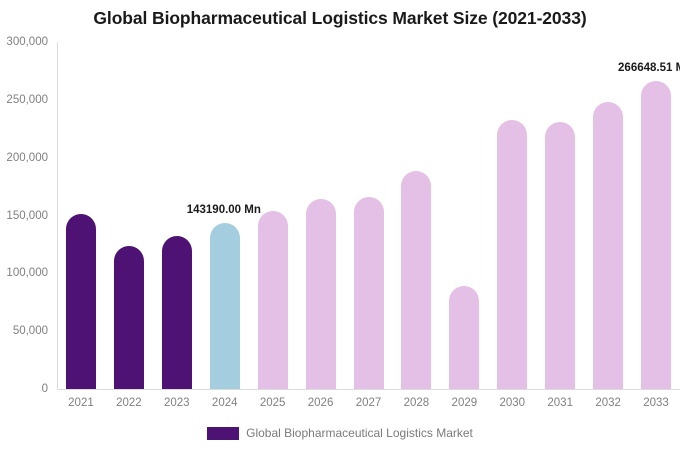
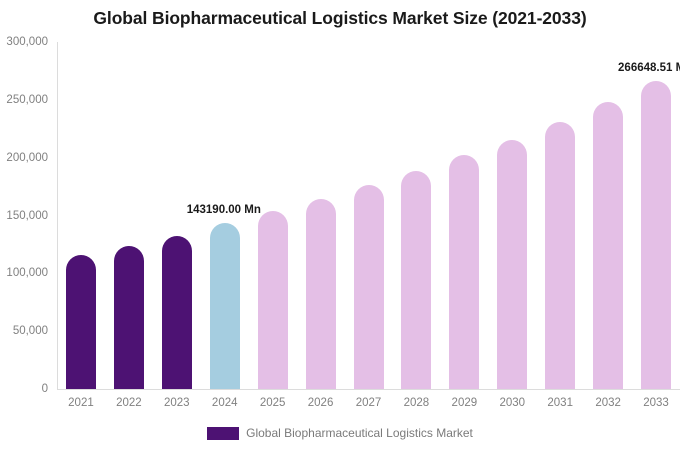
2021: 151000 -> 116000
2027: 166000 -> 176000
2029: 89000 -> 202000
2030: 233000 -> 216000
